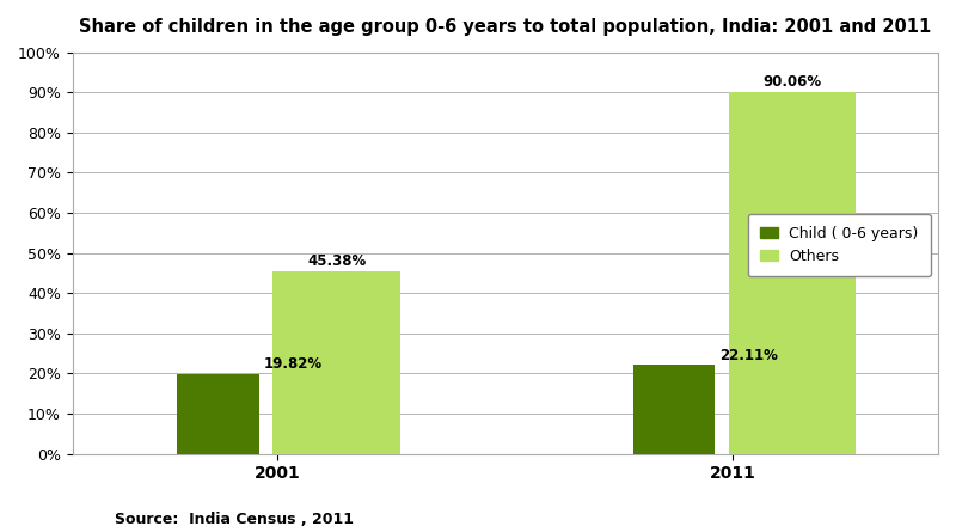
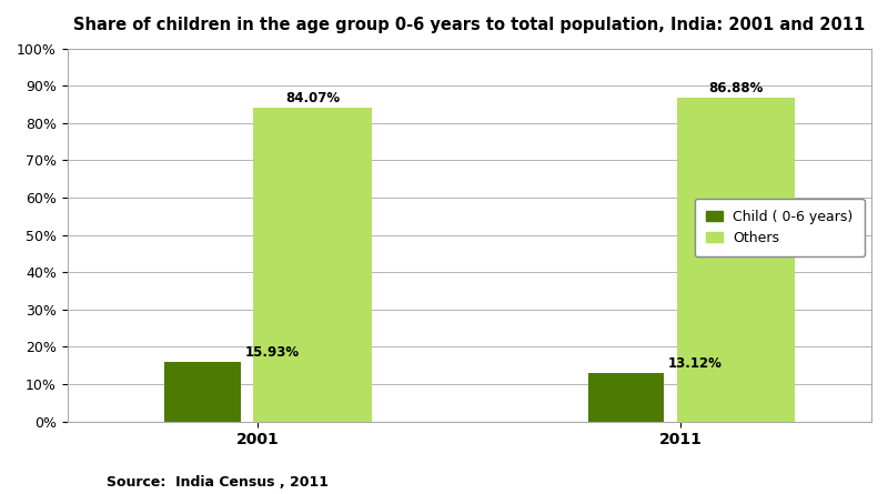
Child ( 0-6 years)/2001: 19.82% -> 15.93%
Others/2001: 45.38% -> 84.07%
Child ( 0-6 years)/2011: 22.11% -> 13.12%
Others/2011: 90.06% -> 86.88%
